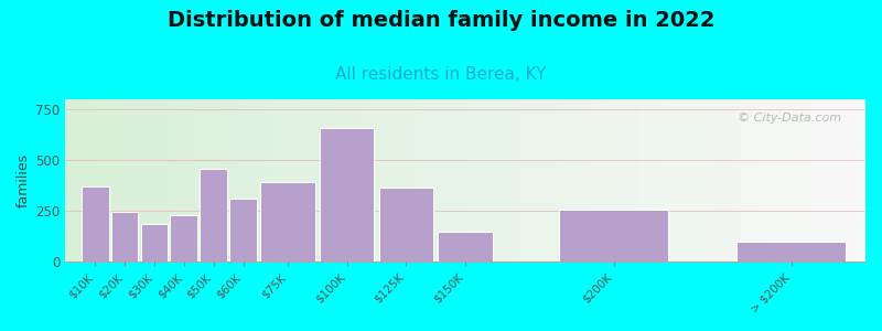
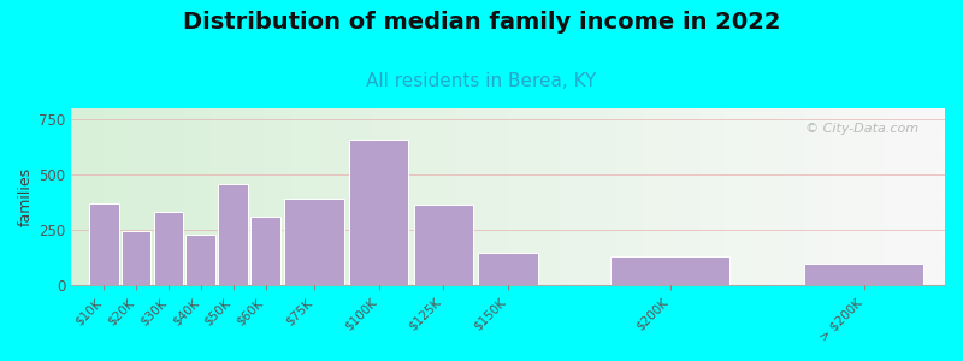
$30K: 180 -> 330
$200K: 260 -> 130
